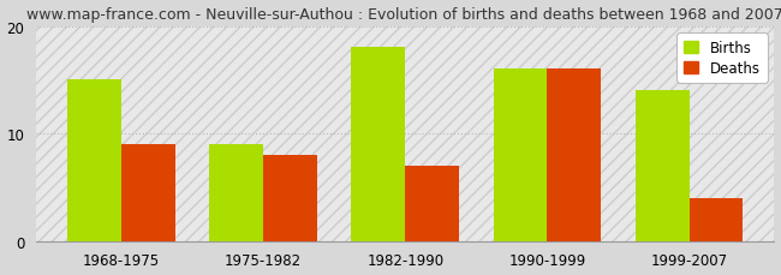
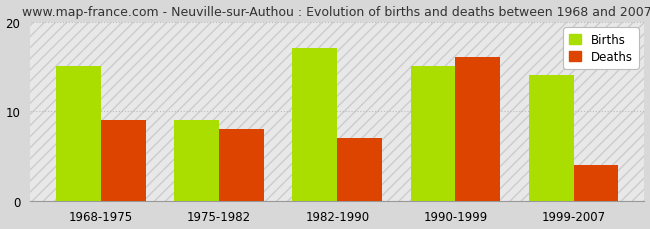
Births/1982-1990: 18 -> 17
Births/1990-1999: 16 -> 15
